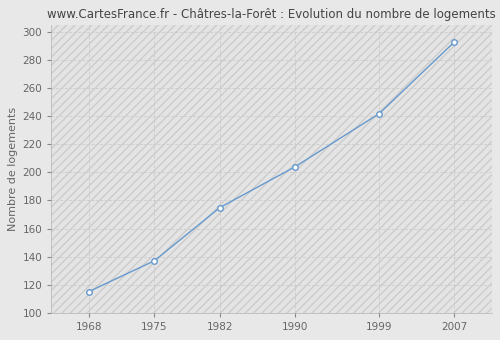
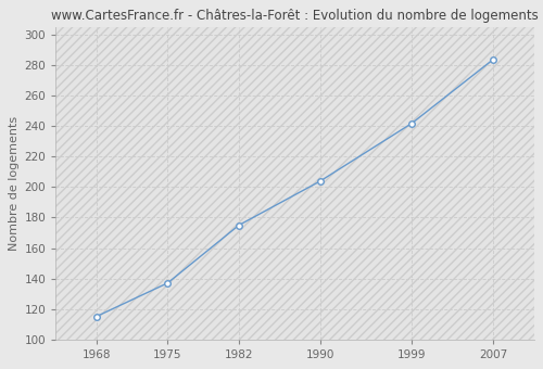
2007: 293 -> 284
